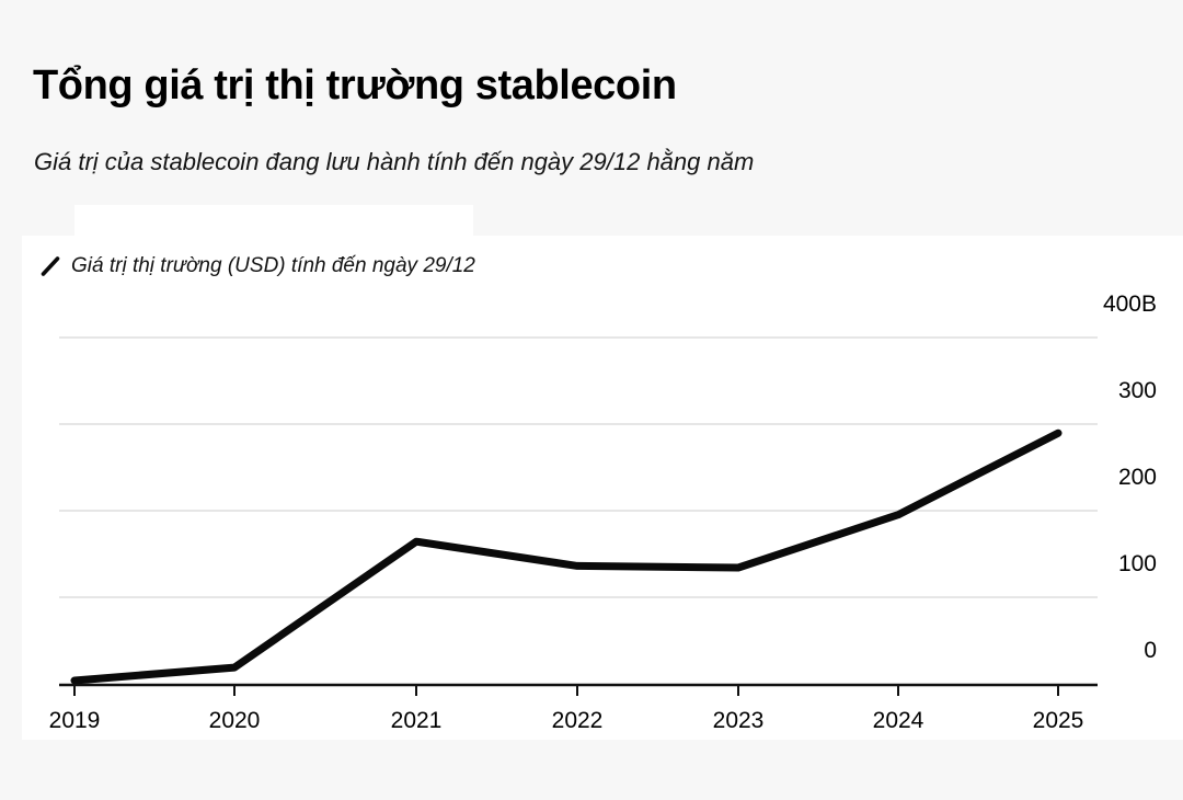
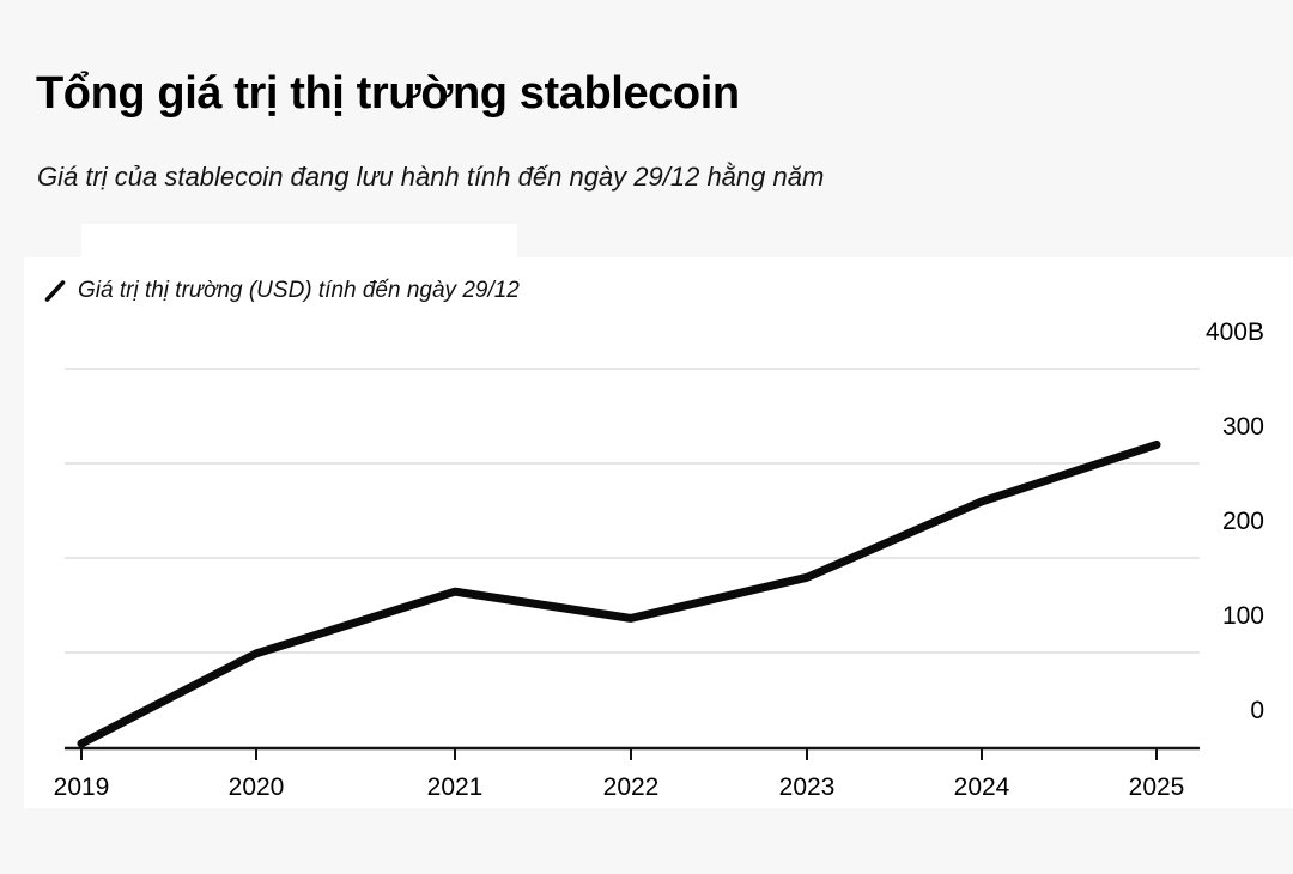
2020: 20B -> 100B
2023: 140B -> 180B
2024: 200B -> 260B
2025: 290B -> 320B
